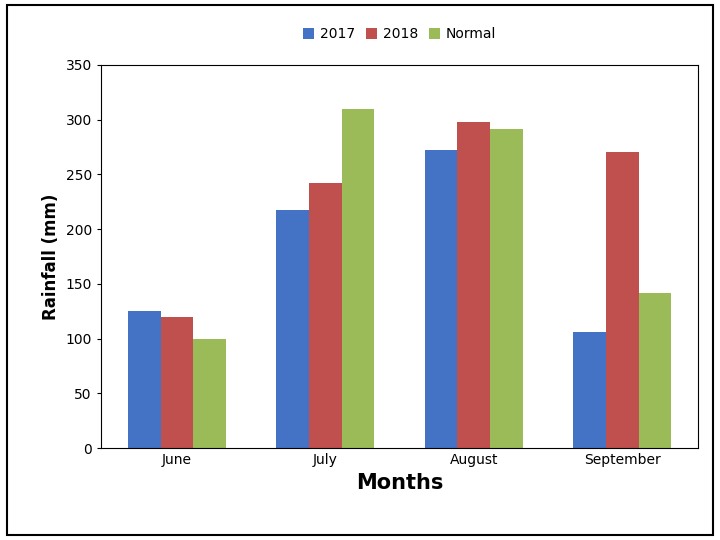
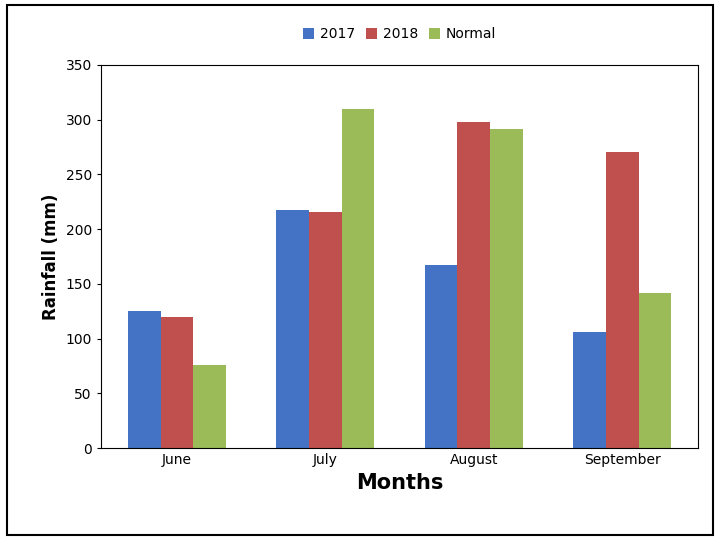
Normal/June: 100 -> 76
2018/July: 242 -> 216
2017/August: 272 -> 167
